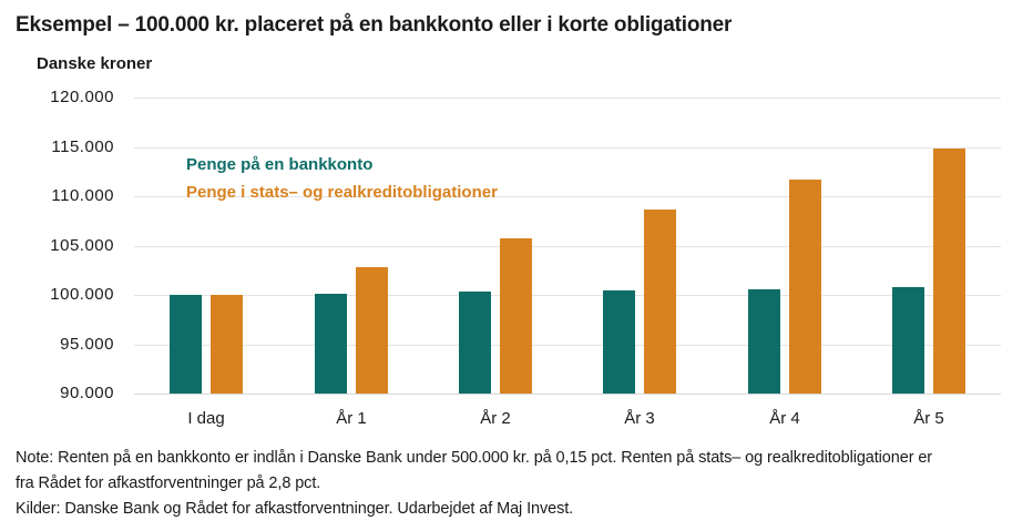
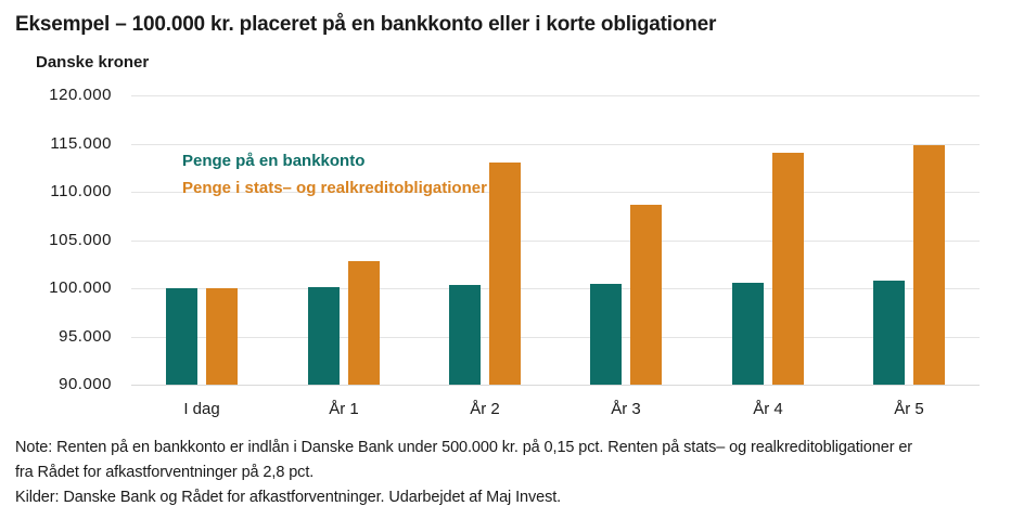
Penge i stats– og realkreditobligationer/År 2: 106000 -> 113000
Penge i stats– og realkreditobligationer/År 4: 112000 -> 114000
